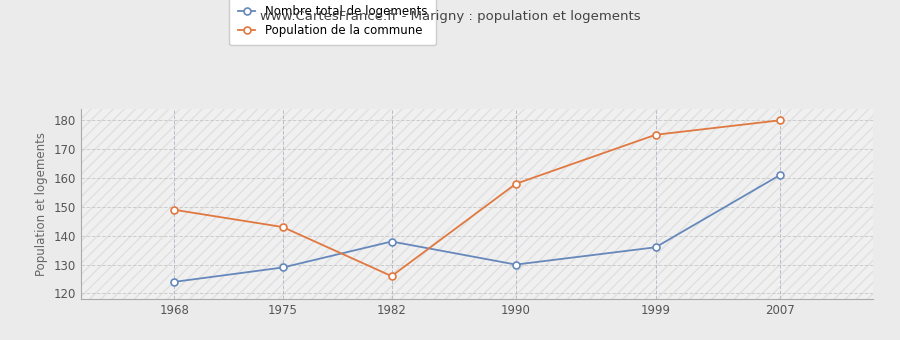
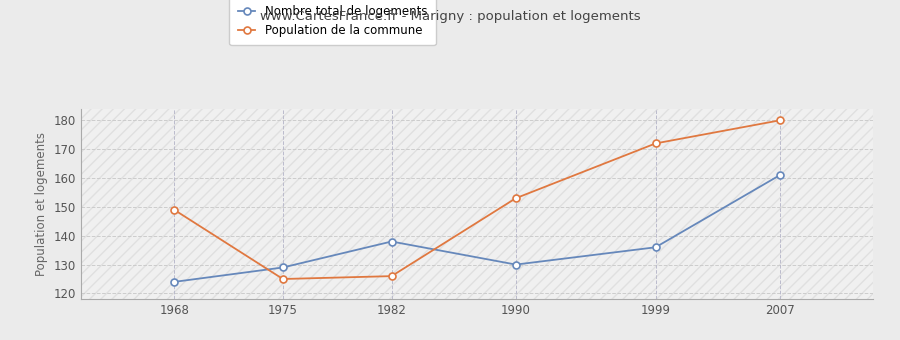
Population de la commune/1975: 143 -> 125
Population de la commune/1990: 158 -> 153
Population de la commune/1999: 175 -> 172
